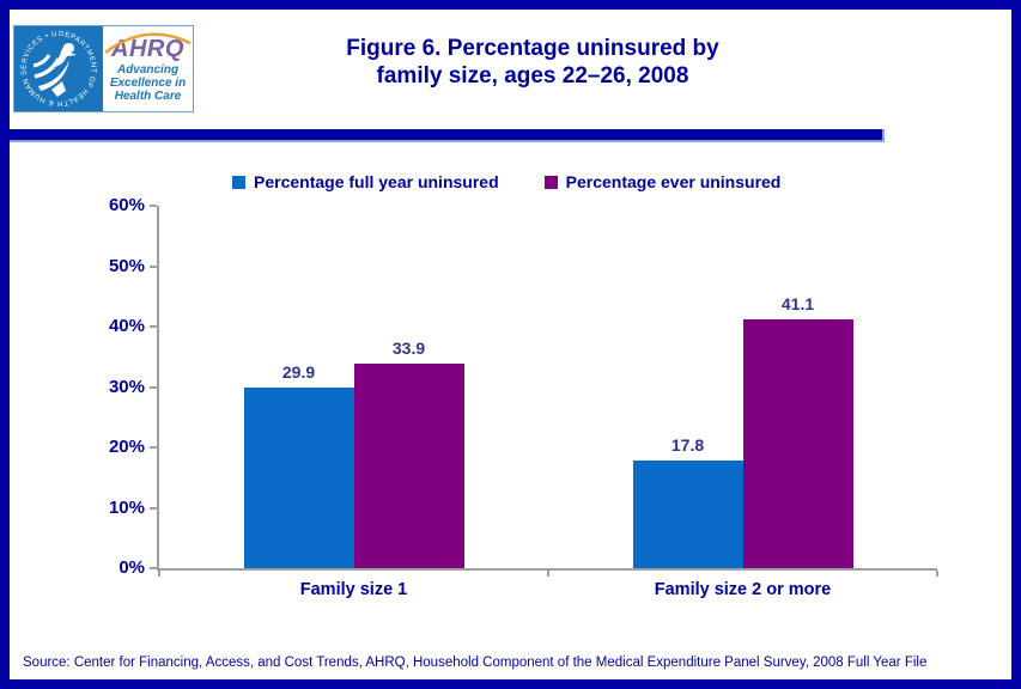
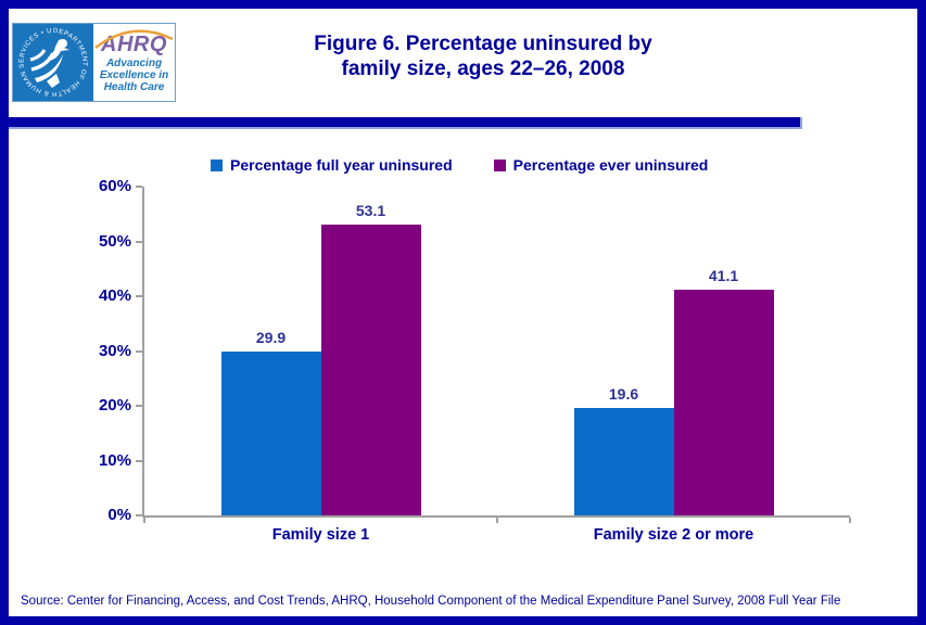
Percentage ever uninsured/Family size 1: 33.9 -> 53.1
Percentage full year uninsured/Family size 2 or more: 17.8 -> 19.6
